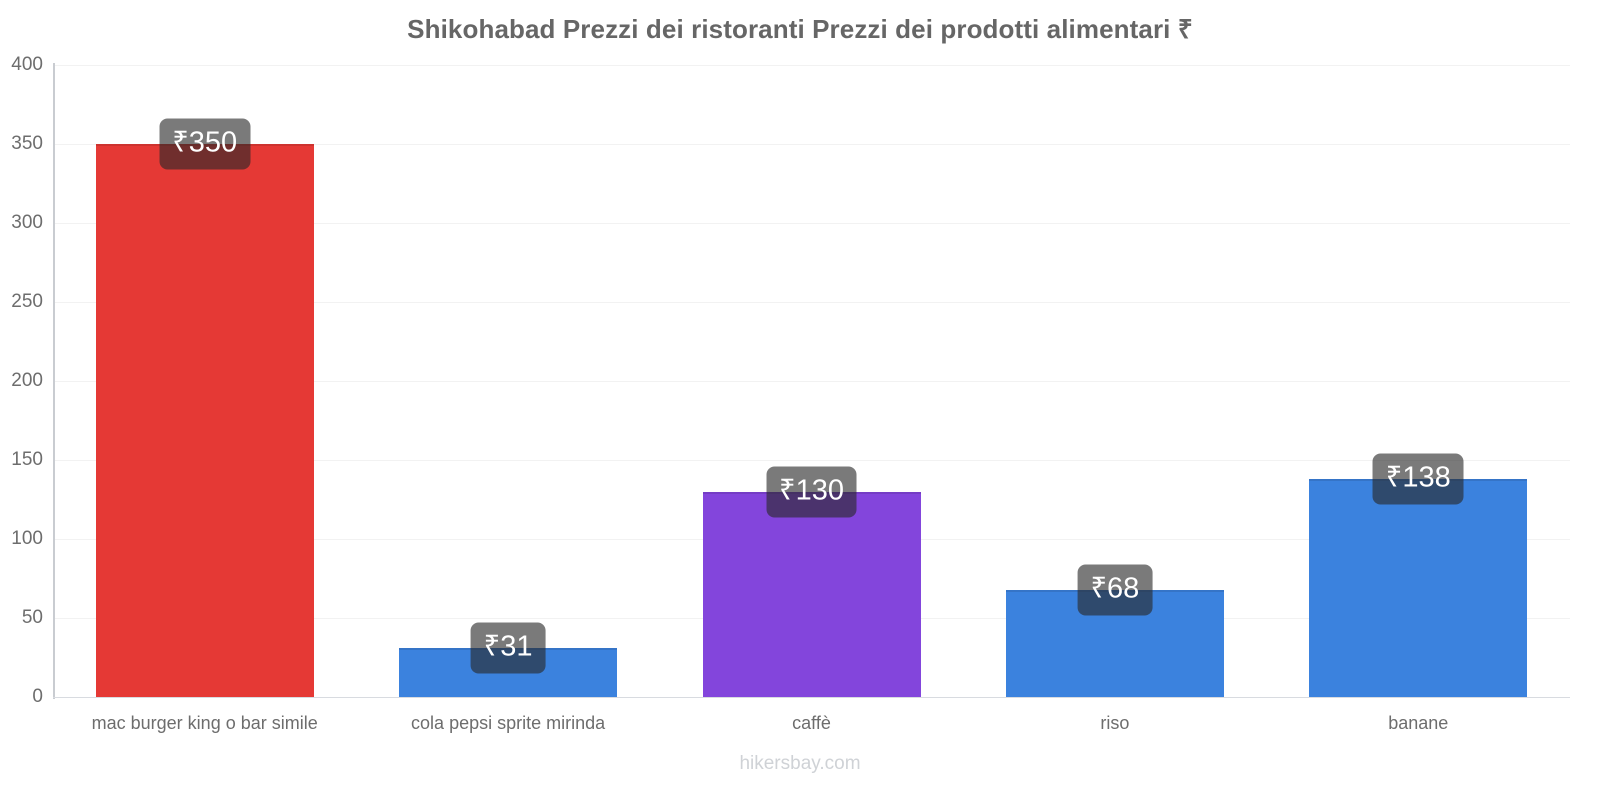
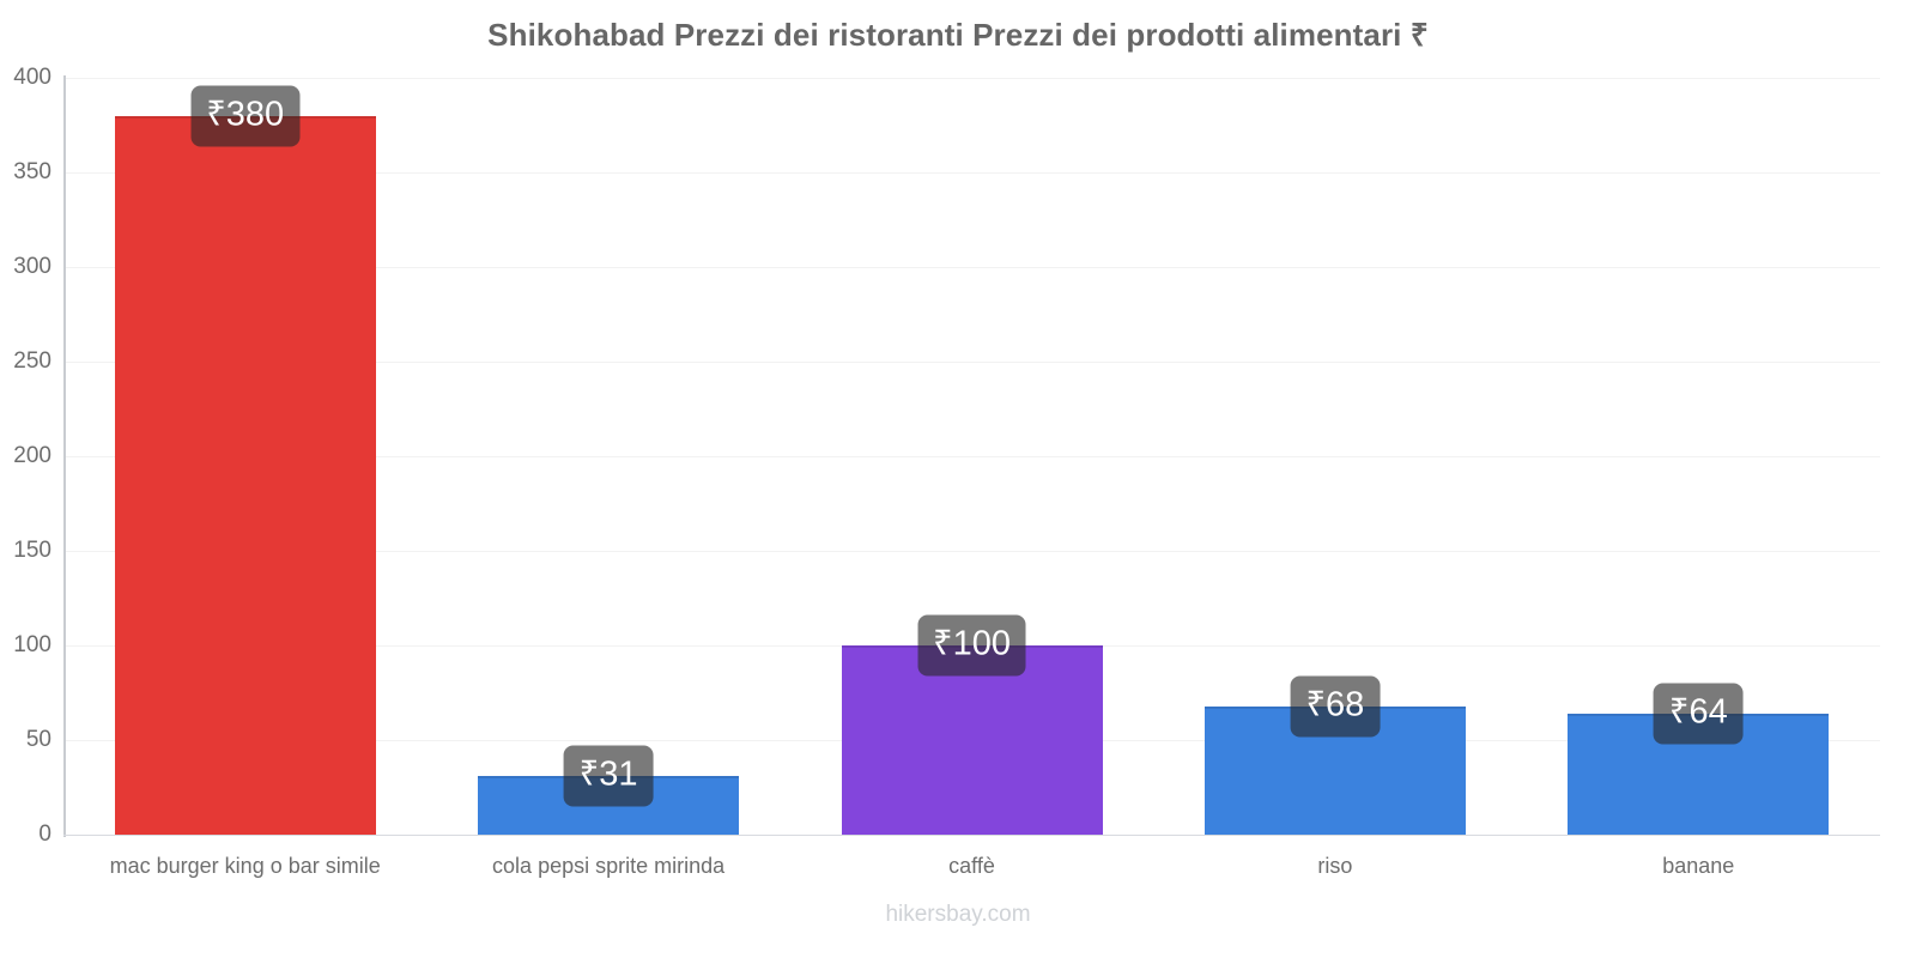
mac burger king o bar simile: 350 -> 380
caffè: 130 -> 100
banane: 138 -> 64
